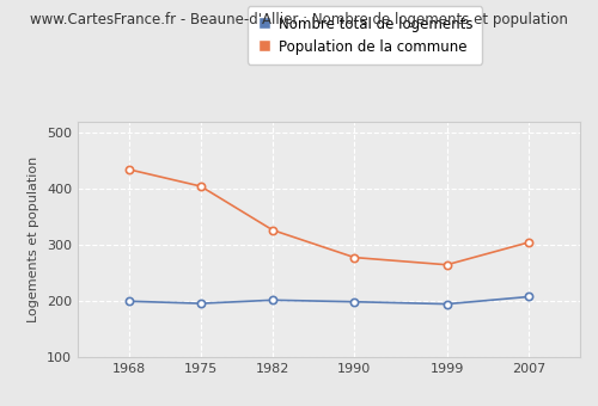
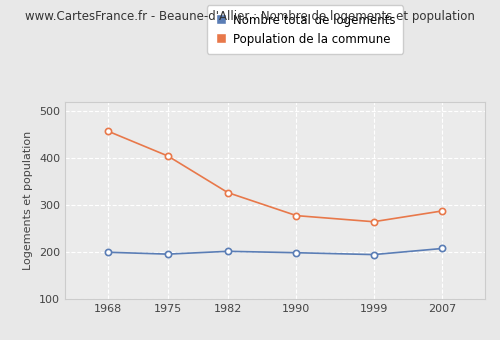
Population de la commune/1968: 435 -> 458
Population de la commune/2007: 305 -> 288
